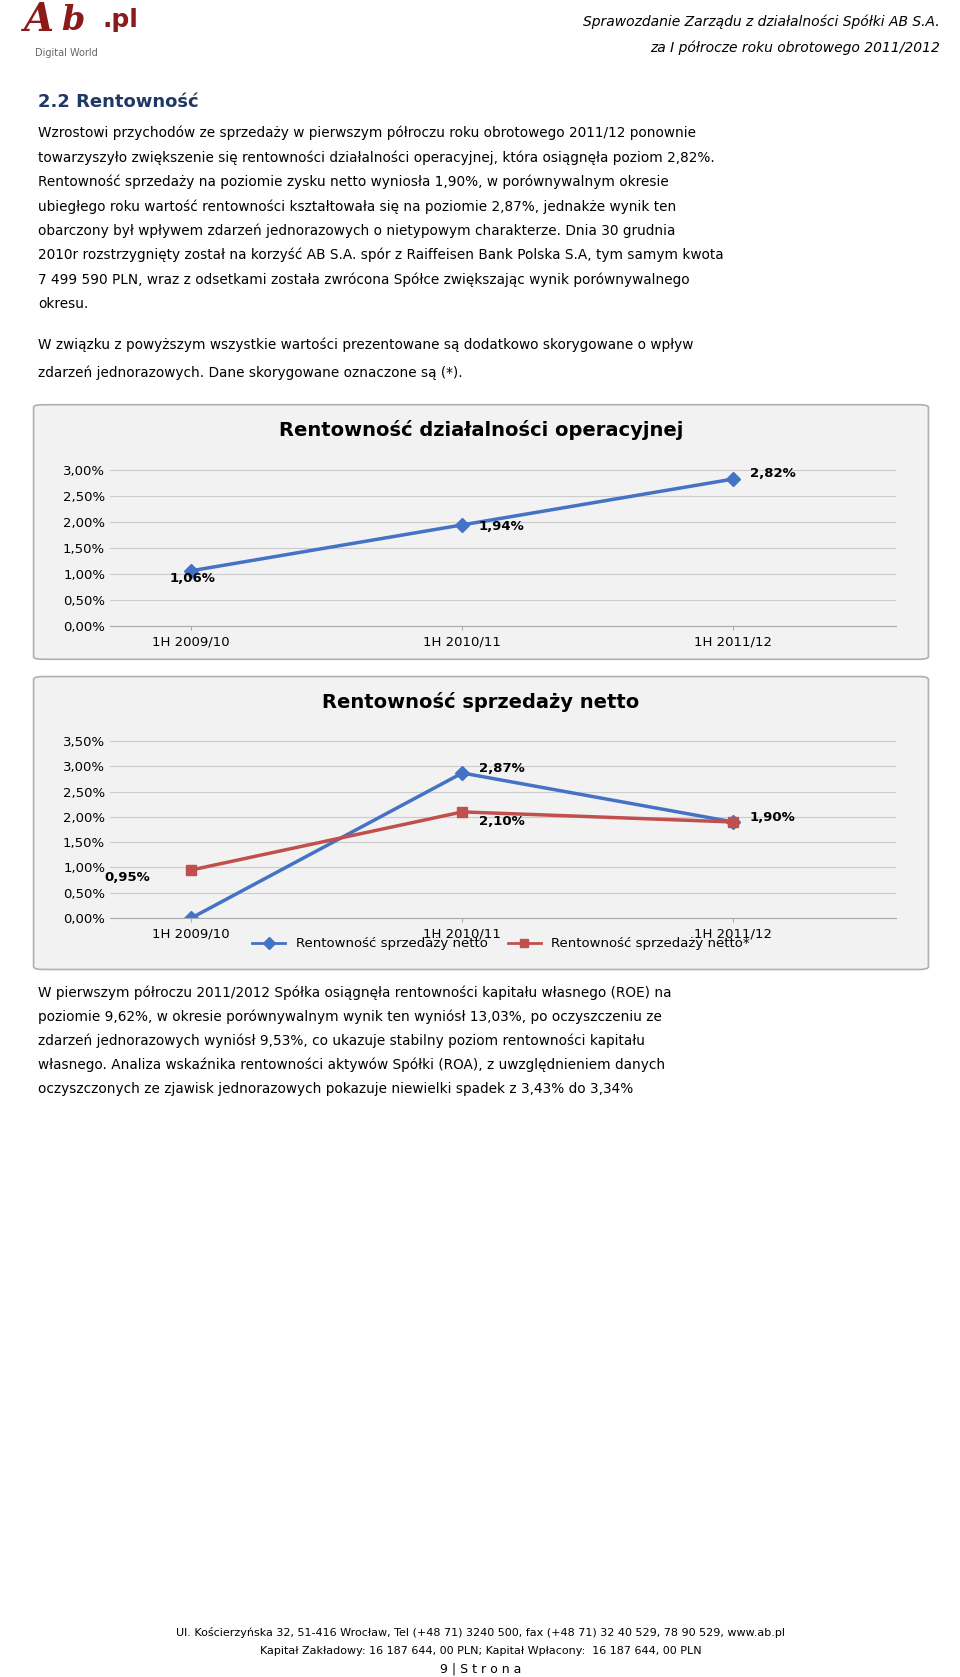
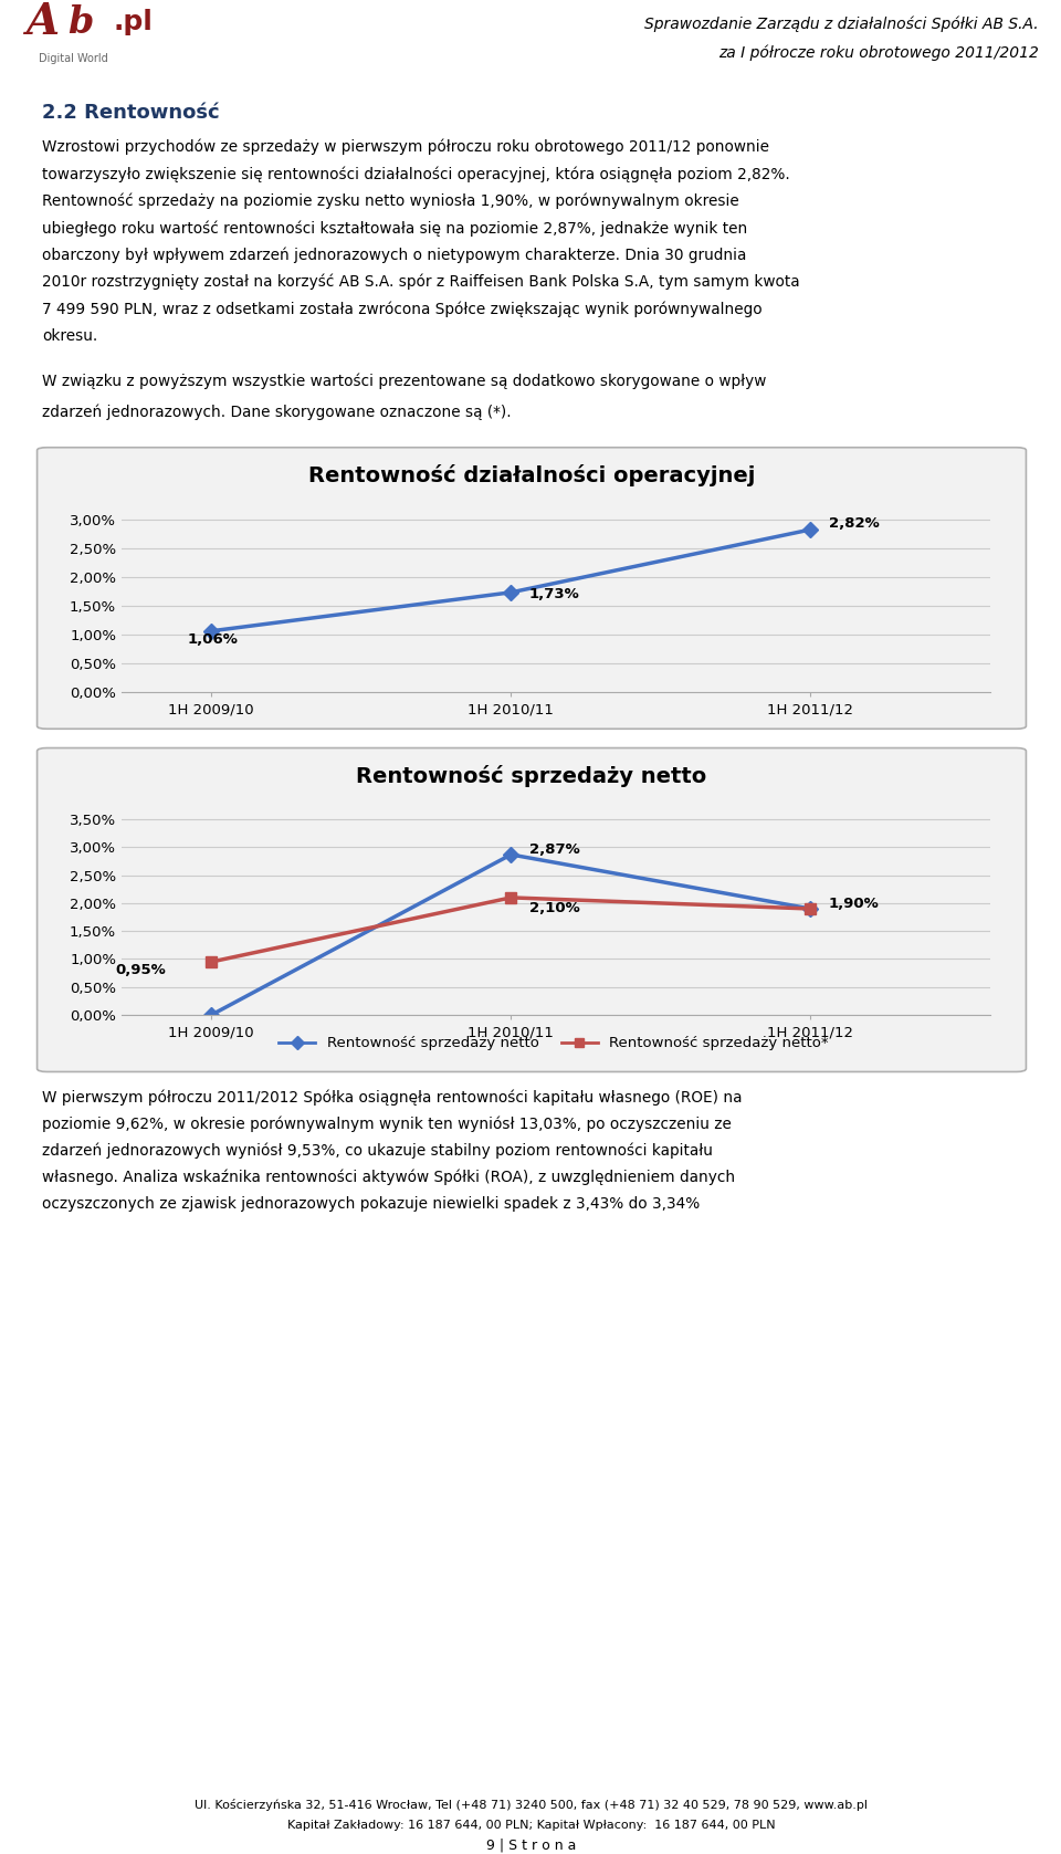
1H 2010/11: 1,94% -> 1,73%
